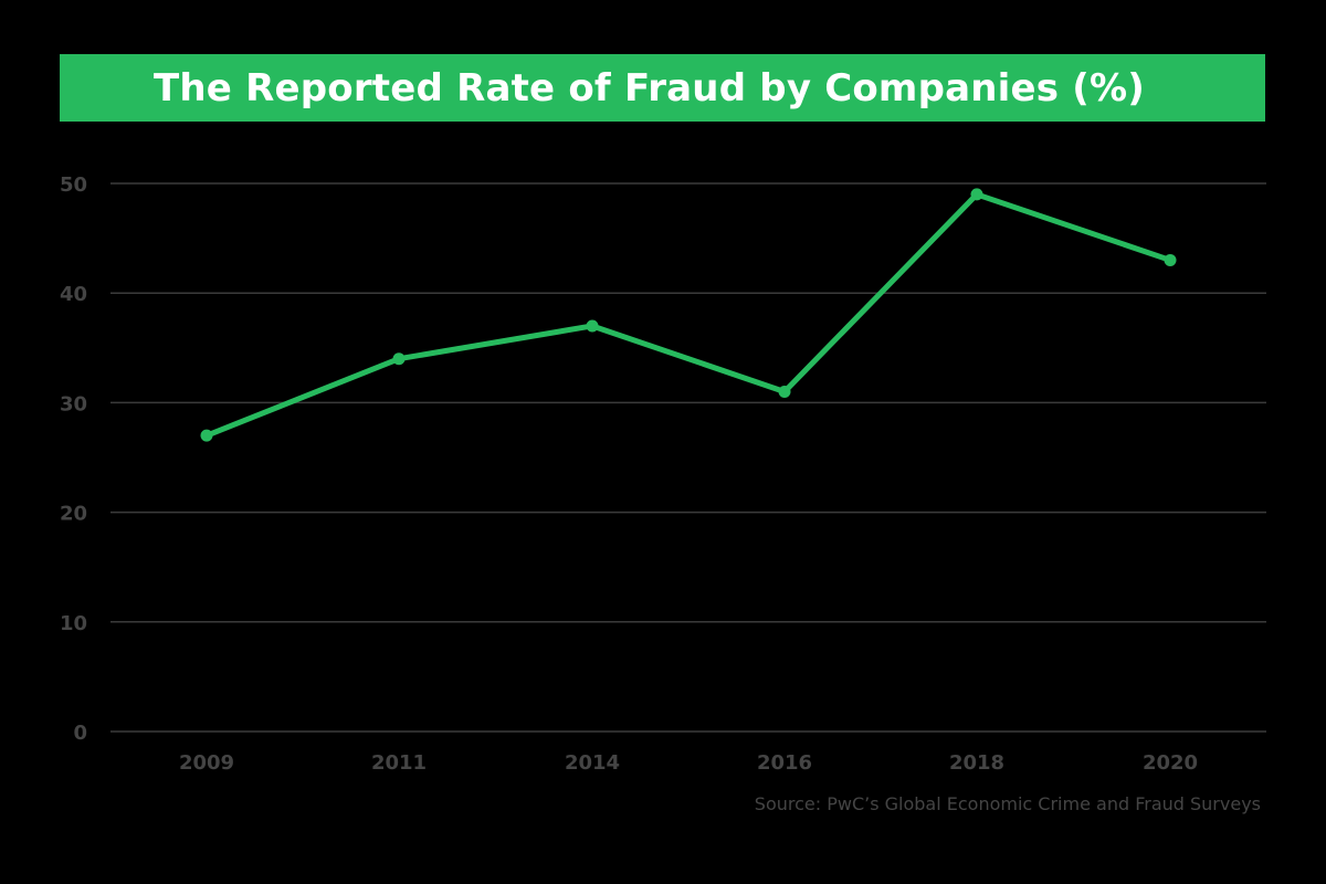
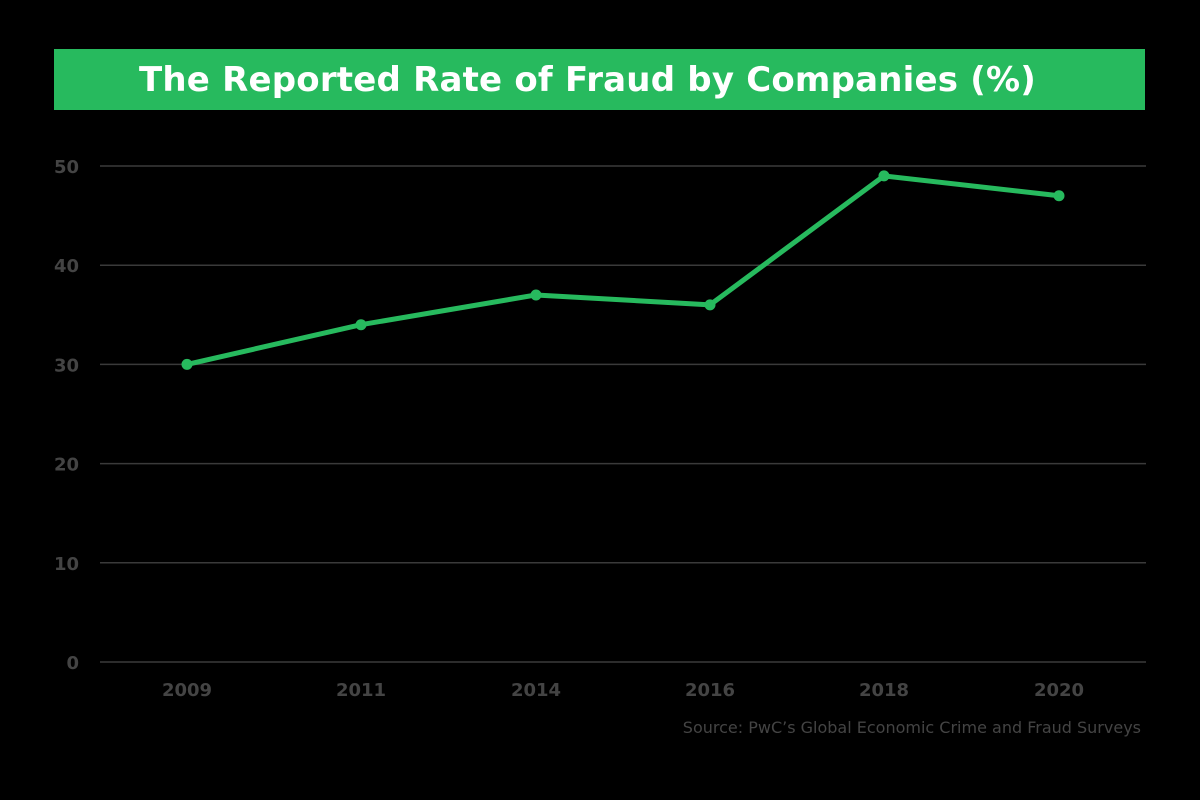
2009: 27 -> 30
2016: 31 -> 36
2020: 43 -> 47
